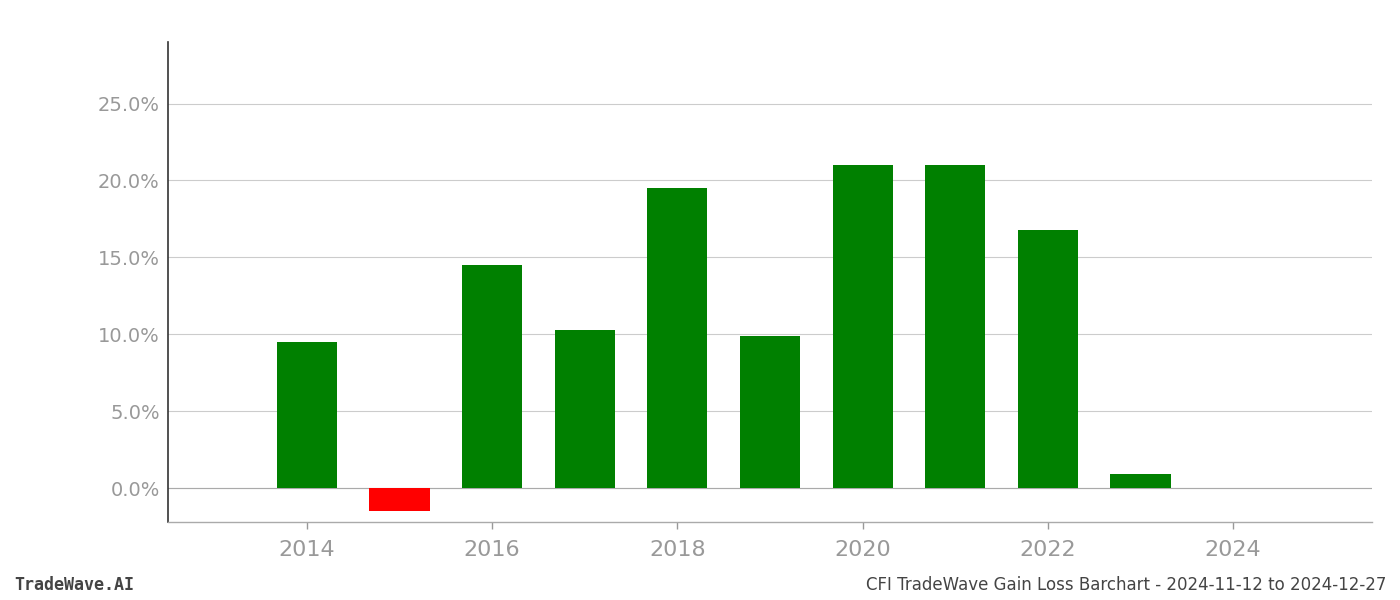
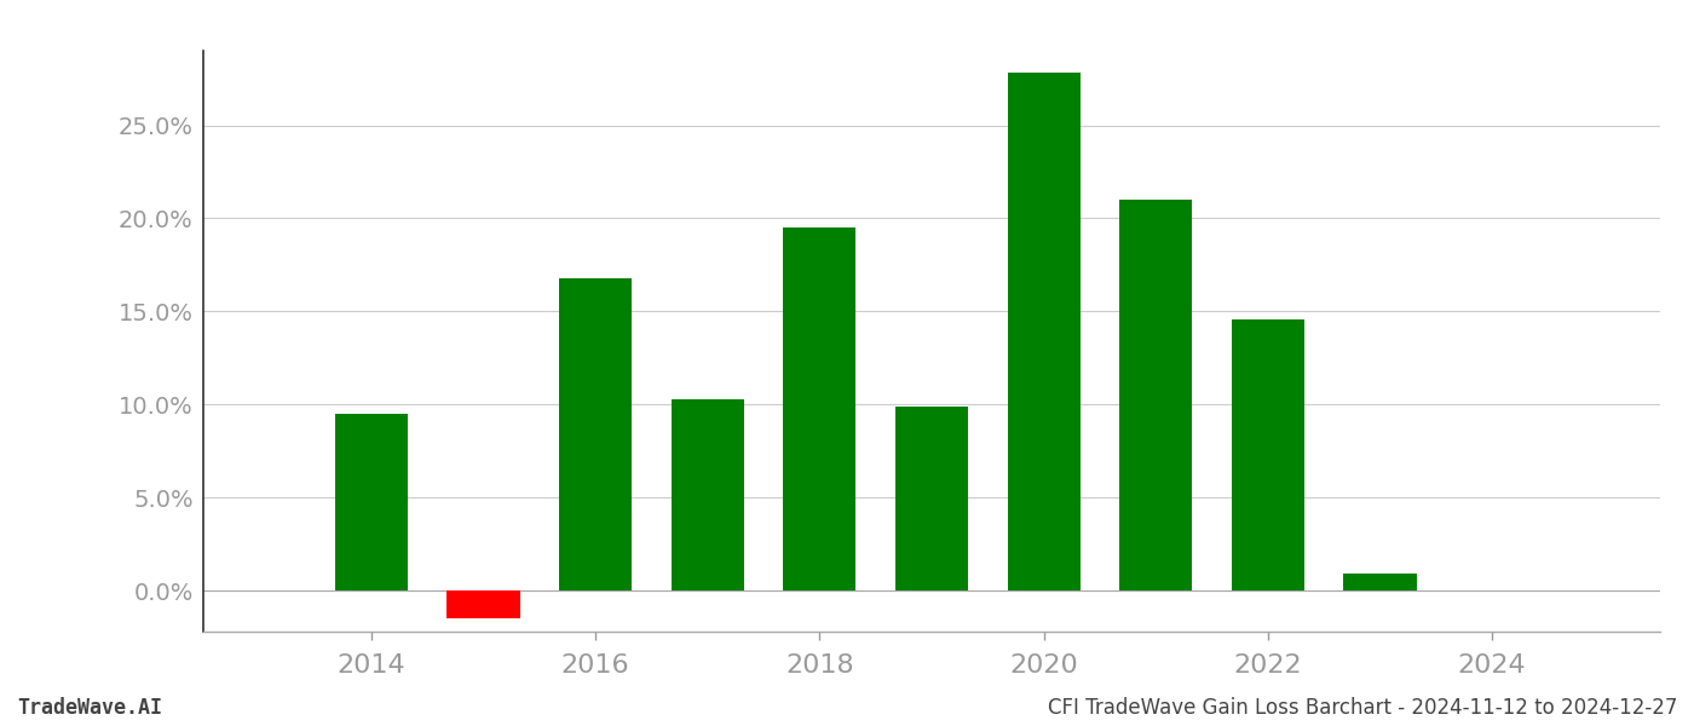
2016: 14.5% -> 16.8%
2020: 21.0% -> 27.8%
2022: 16.8% -> 14.6%
